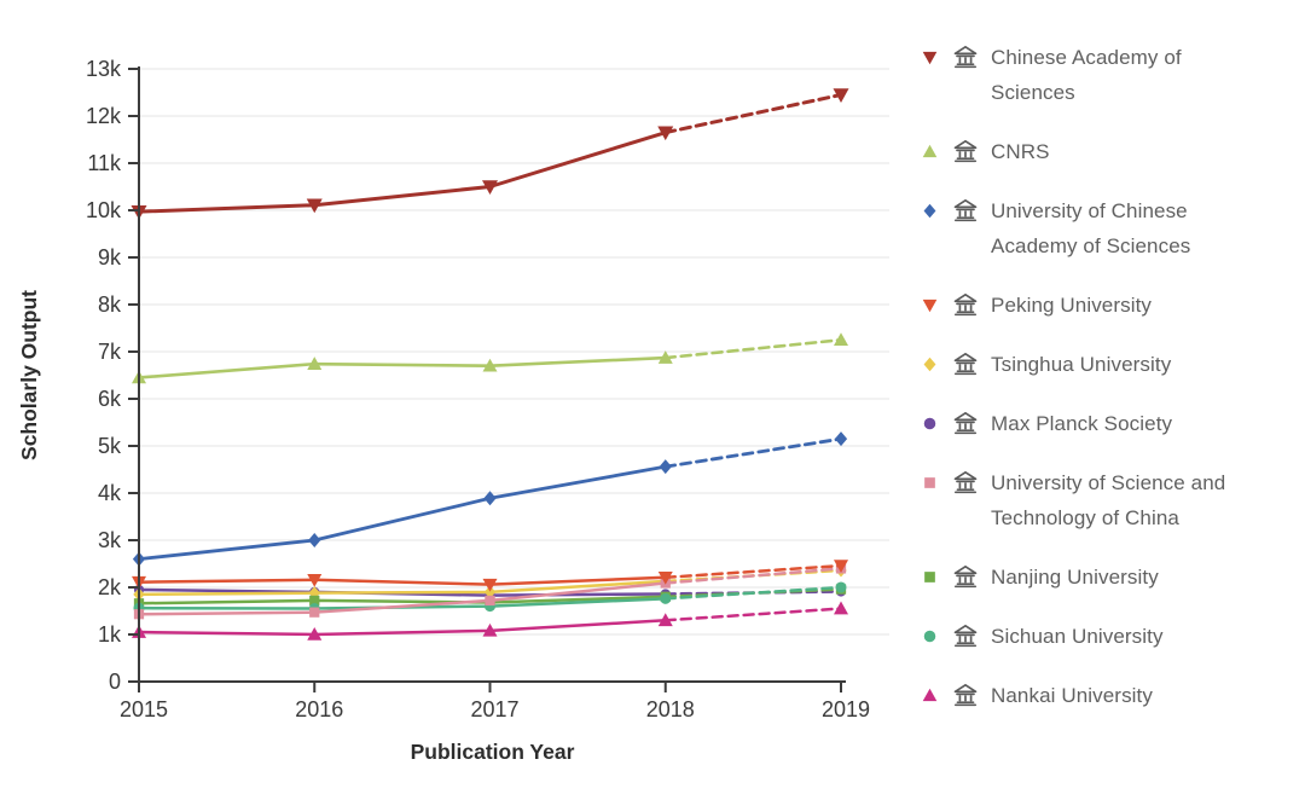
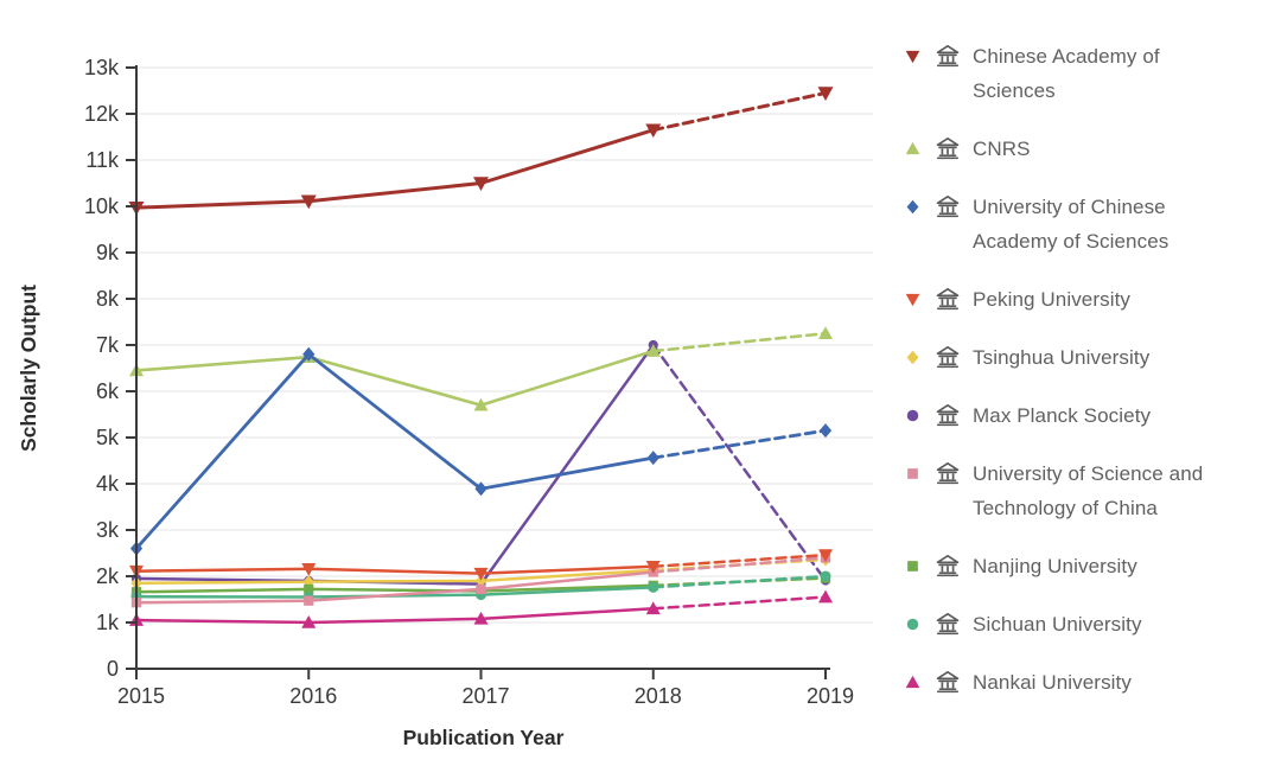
University of Chinese Academy of Sciences/2016: 3.0k -> 6.8k
CNRS/2017: 6.7k -> 5.7k
Max Planck Society/2018: 1.9k -> 7.0k
